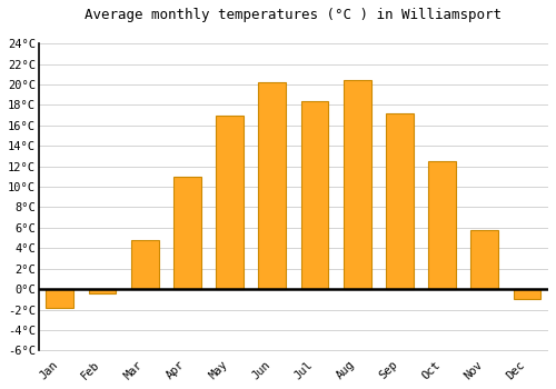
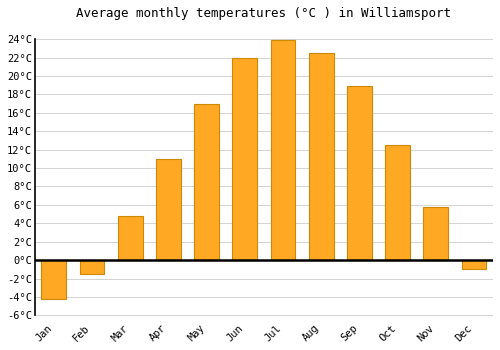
Jan: -1.8°C -> -4.2°C
Feb: -0.4°C -> -1.5°C
Jun: 20.2°C -> 22.0°C
Jul: 18.4°C -> 23.9°C
Aug: 20.4°C -> 22.5°C
Sep: 17.2°C -> 18.9°C
